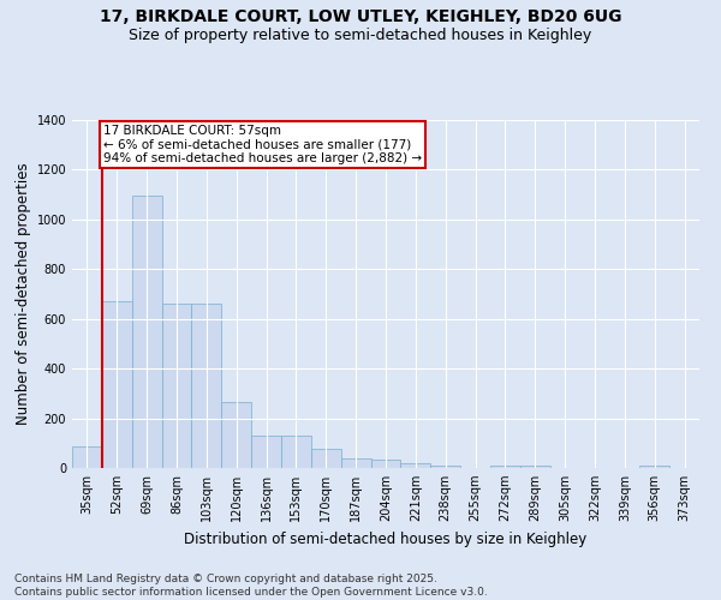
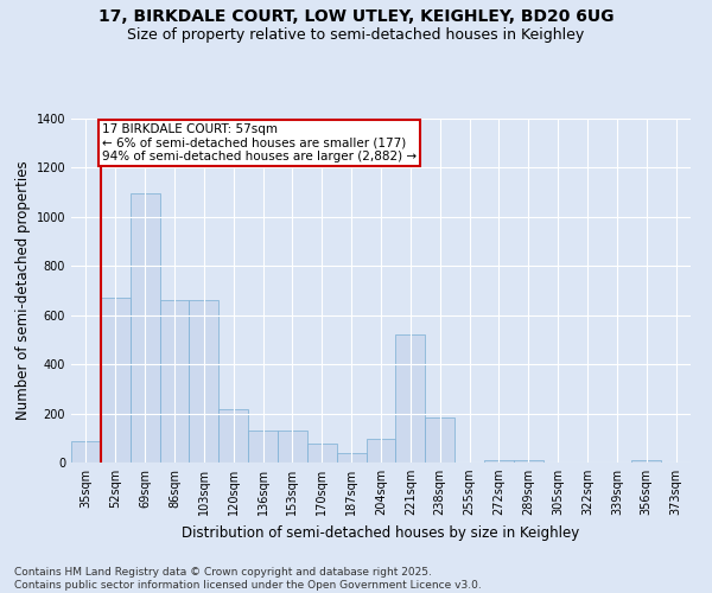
120sqm: 265 -> 215
204sqm: 35 -> 95
221sqm: 20 -> 520
238sqm: 10 -> 185
